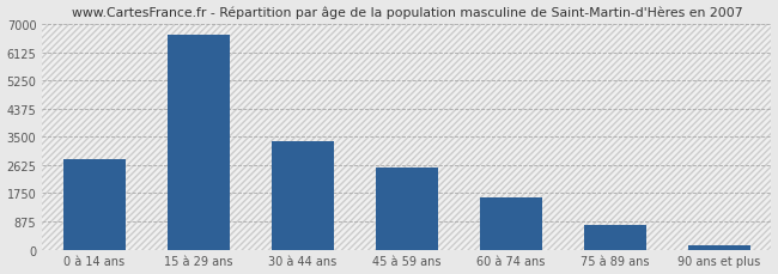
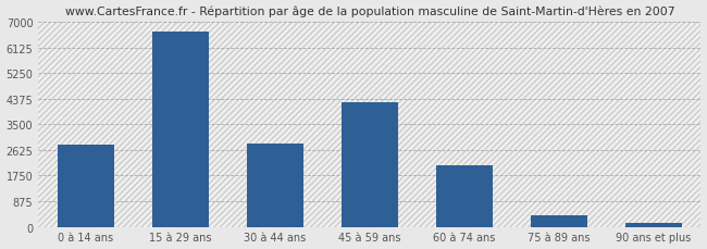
30 à 44 ans: 3380 -> 2850
45 à 59 ans: 2550 -> 4250
60 à 74 ans: 1600 -> 2100
75 à 89 ans: 750 -> 400
